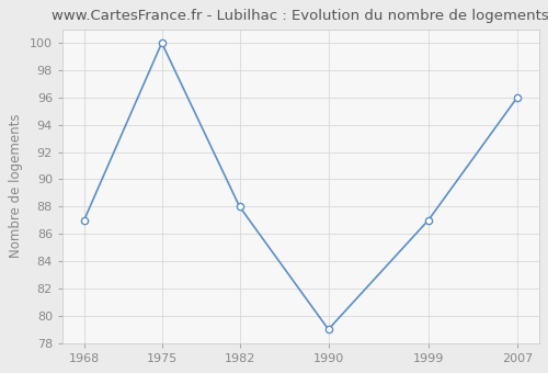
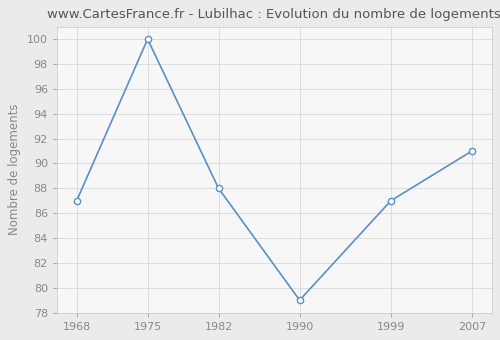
2007: 96 -> 91
